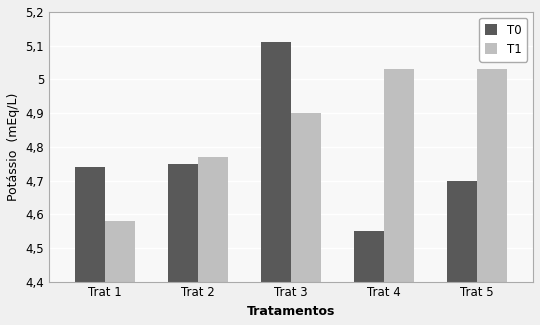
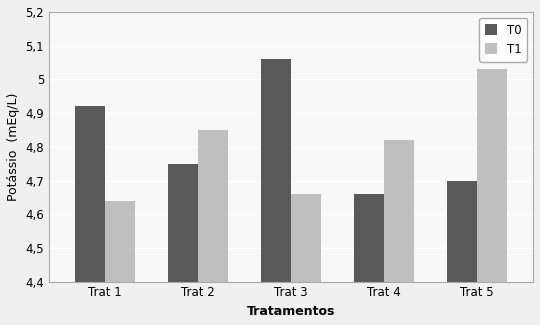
T0/Trat 1: 4,74 -> 4,92
T1/Trat 1: 4,58 -> 4,64
T1/Trat 2: 4,77 -> 4,85
T0/Trat 3: 5,11 -> 5,06
T1/Trat 3: 4,90 -> 4,66
T0/Trat 4: 4,55 -> 4,66
T1/Trat 4: 5,03 -> 4,82
